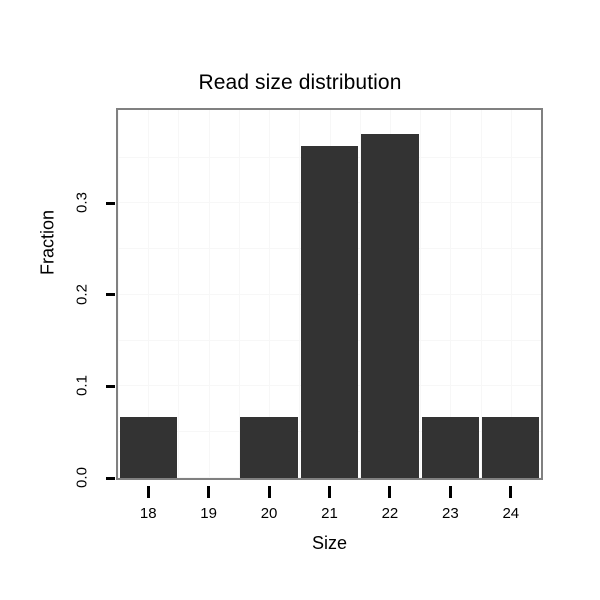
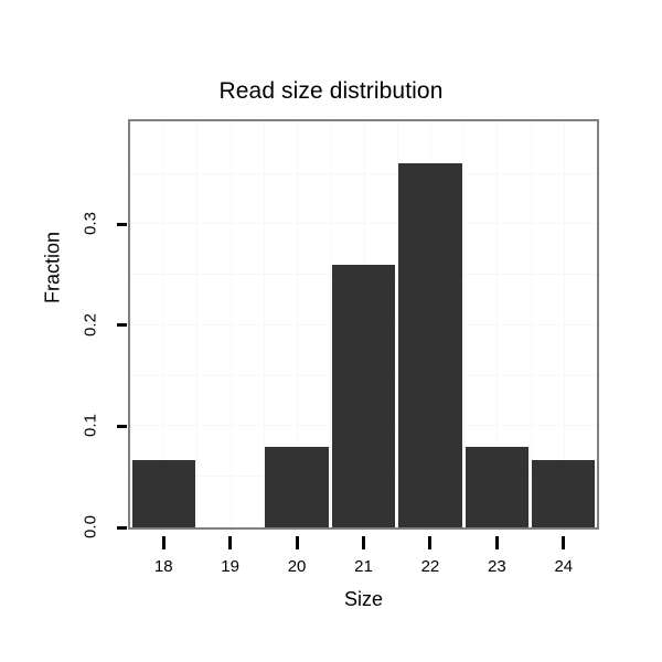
20: 0.07 -> 0.08
21: 0.36 -> 0.26
22: 0.38 -> 0.36
23: 0.07 -> 0.08
